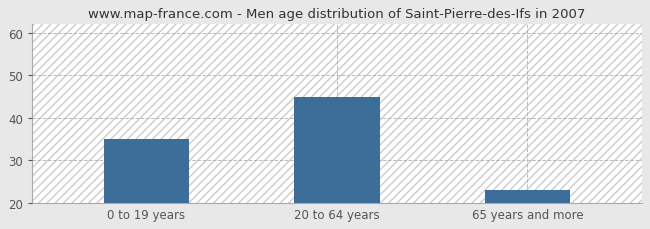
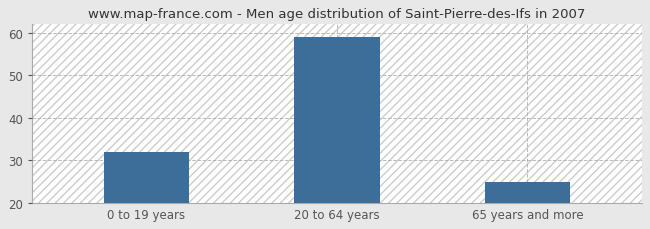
0 to 19 years: 35 -> 32
20 to 64 years: 45 -> 59
65 years and more: 23 -> 25
